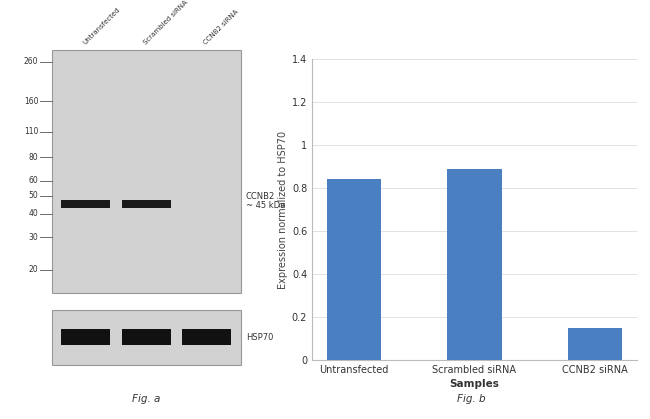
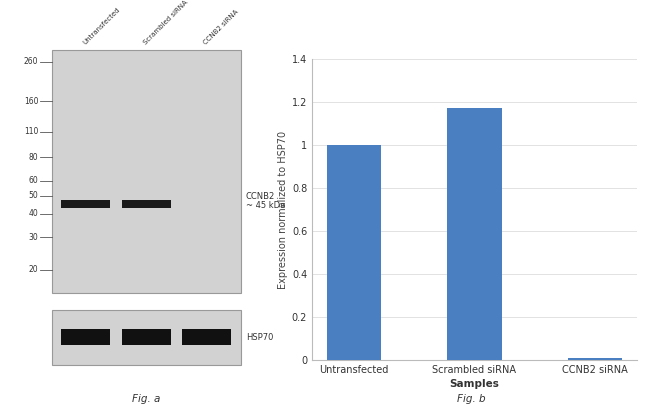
Untransfected: 0.84 -> 1.00
Scrambled siRNA: 0.89 -> 1.17
CCNB2 siRNA: 0.15 -> 0.01
